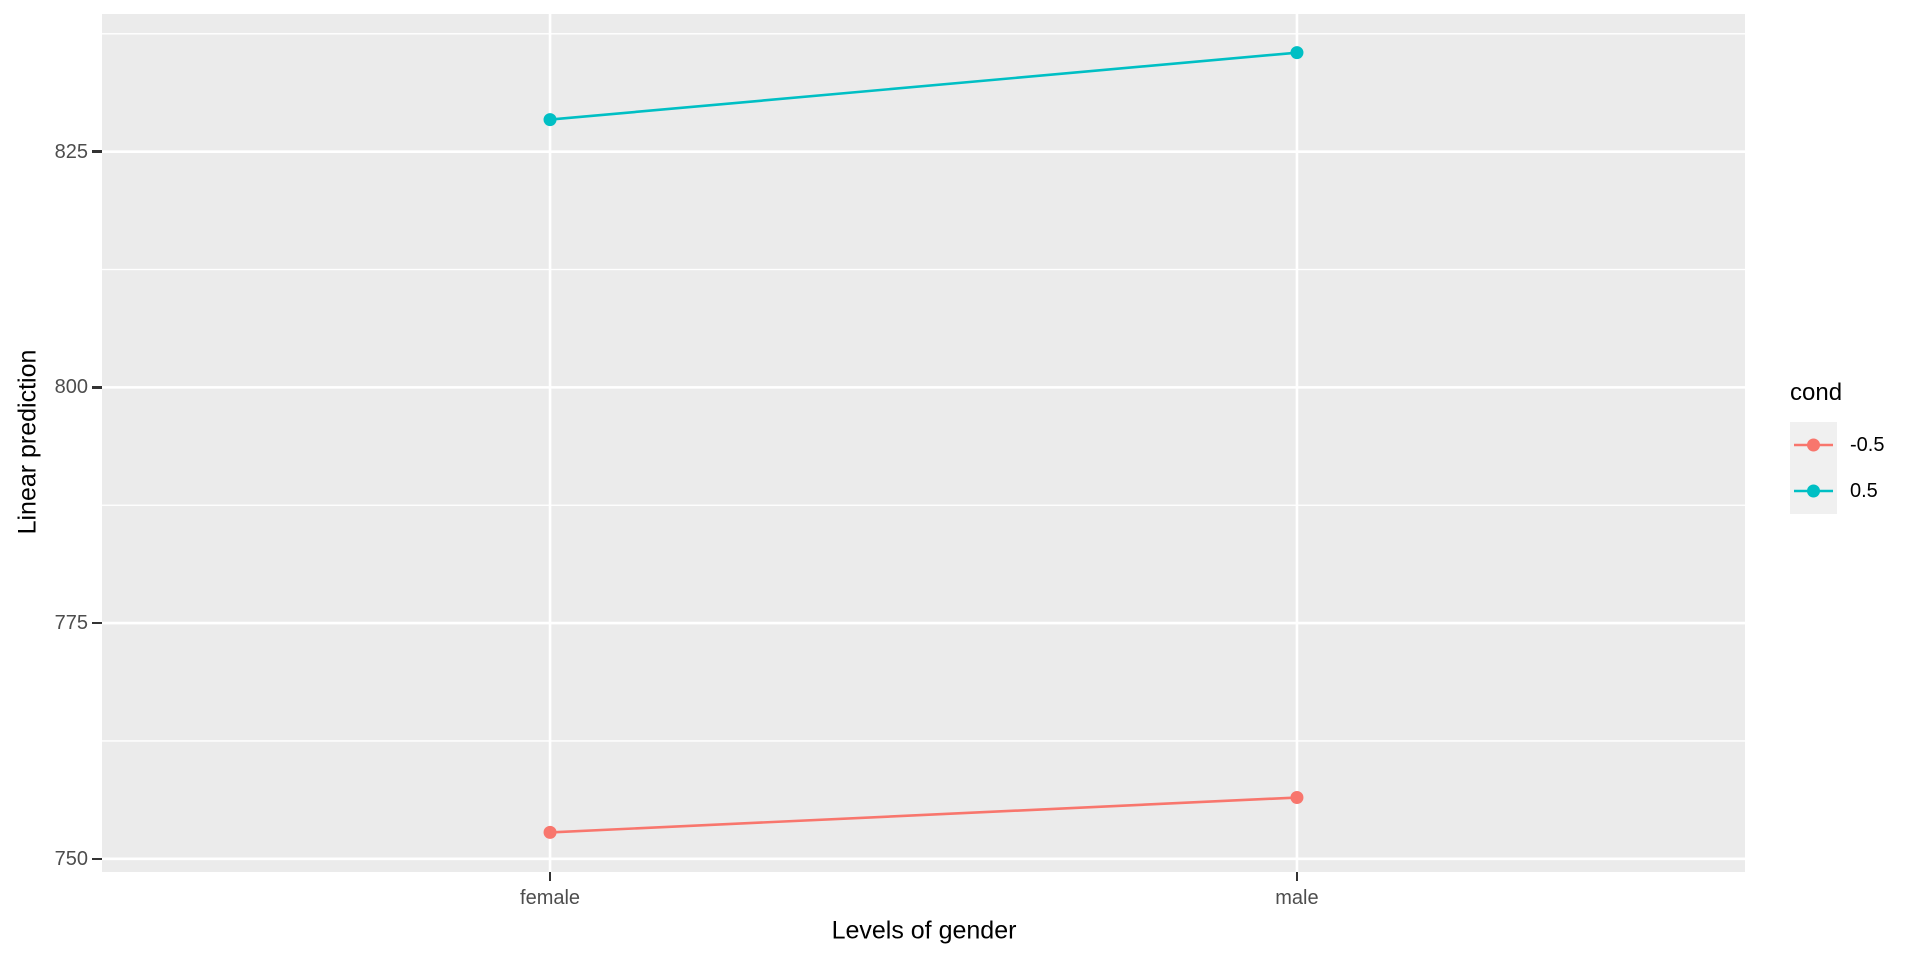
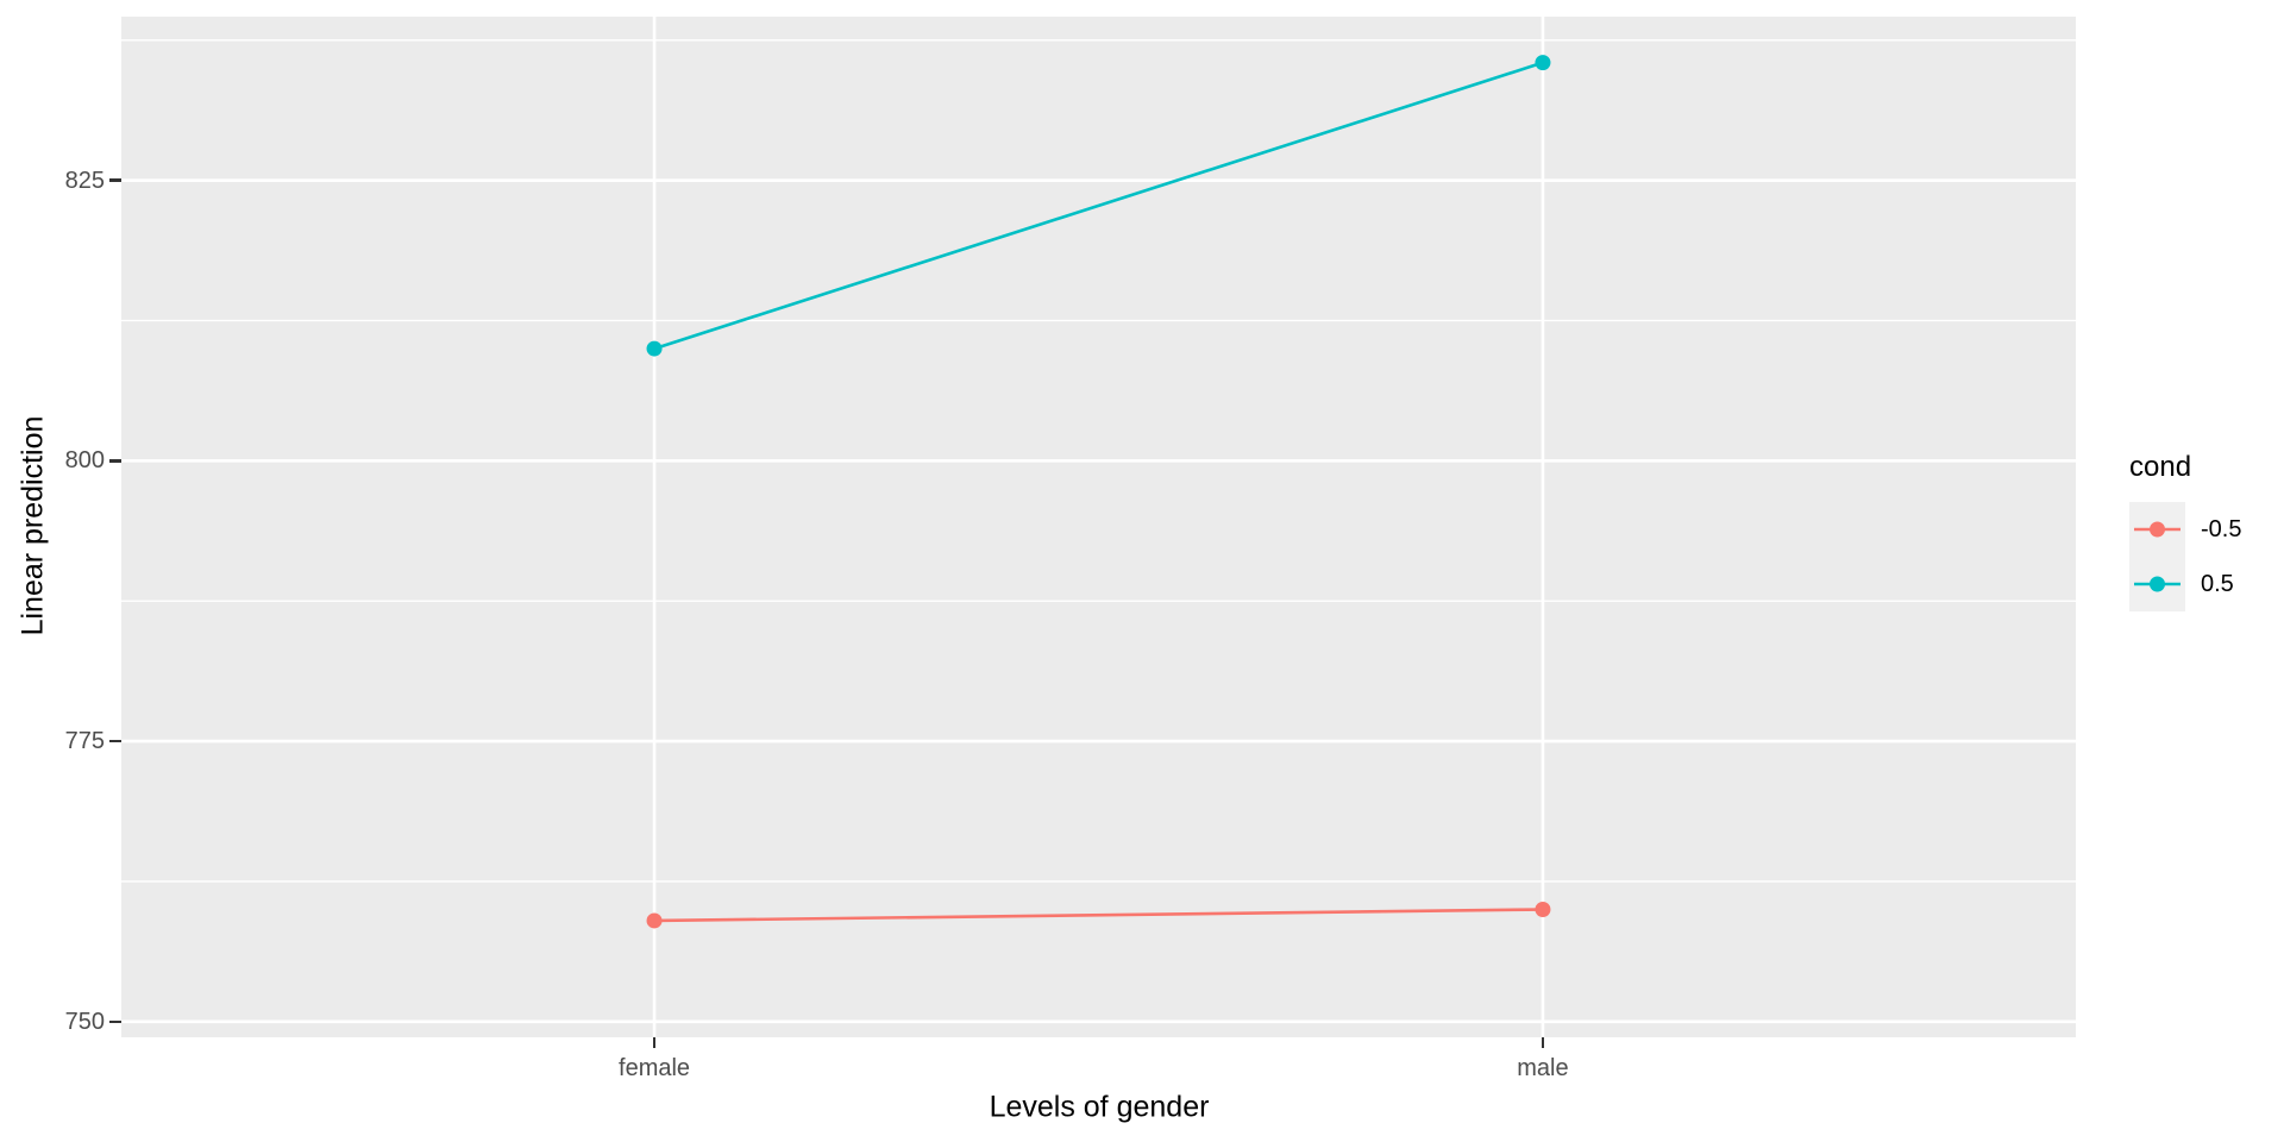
-0.5/female: 753 -> 759
0.5/female: 828 -> 810
-0.5/male: 756 -> 760
